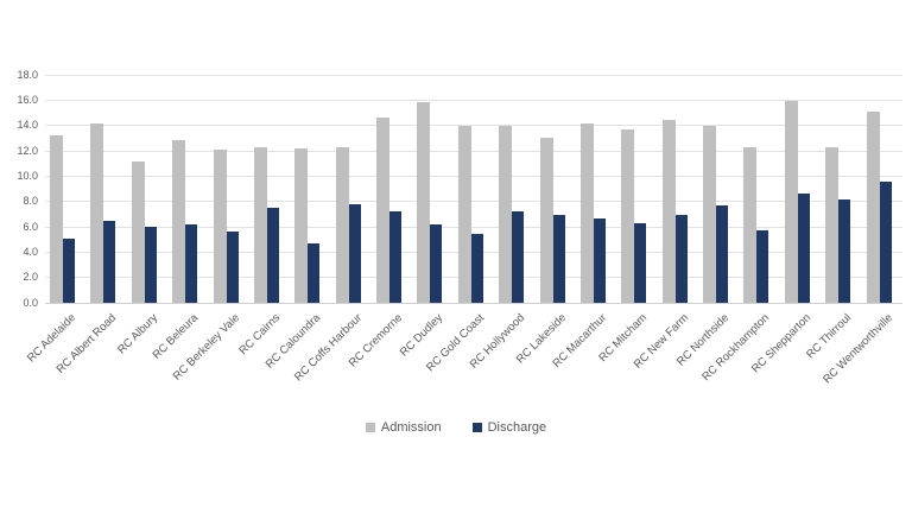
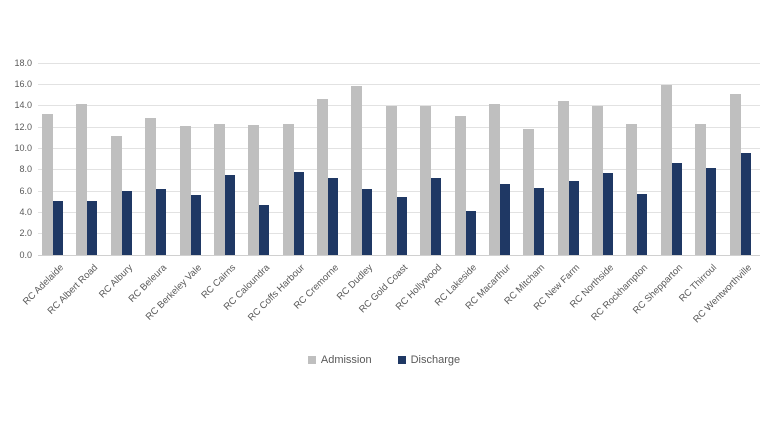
Discharge/RC Albert Road: 6.5 -> 5.1
Discharge/RC Lakeside: 6.9 -> 4.1
Admission/RC Mitcham: 13.7 -> 11.8
